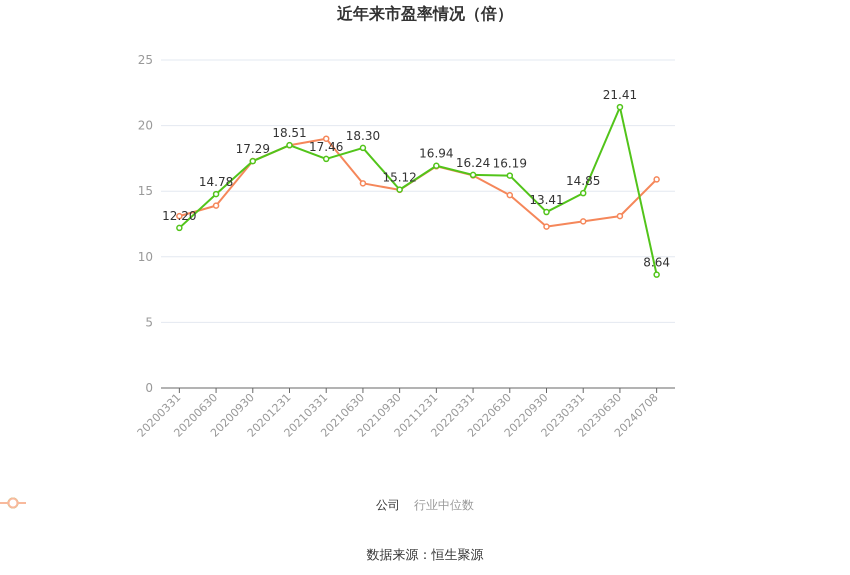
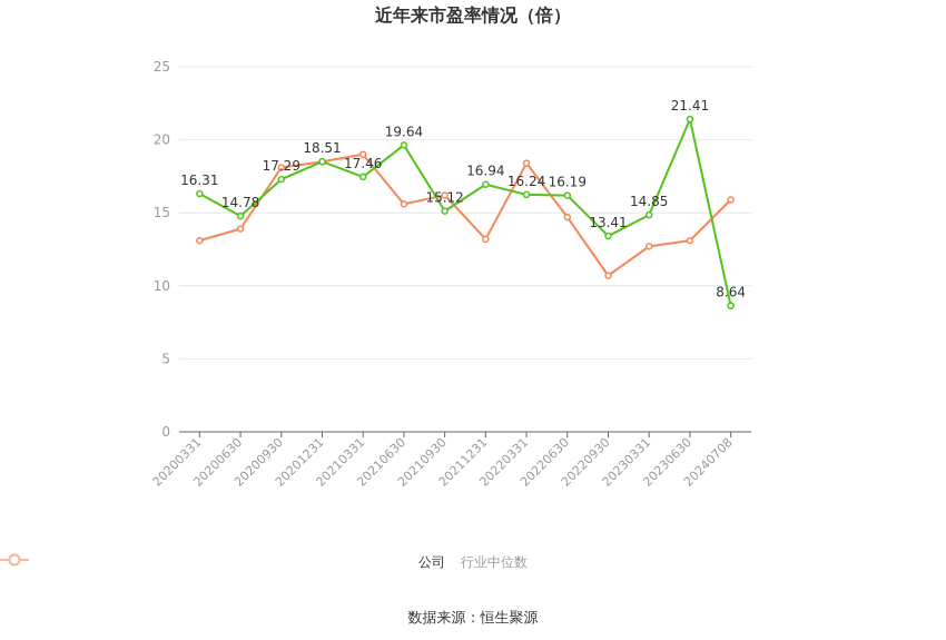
公司/20200331: 12.20 -> 16.31
行业中位数/20200930: 17.3 -> 18.1
公司/20210630: 18.30 -> 19.64
行业中位数/20210930: 15.1 -> 16.2
行业中位数/20211231: 16.9 -> 13.2
行业中位数/20220331: 16.2 -> 18.4
行业中位数/20220930: 12.3 -> 10.7
